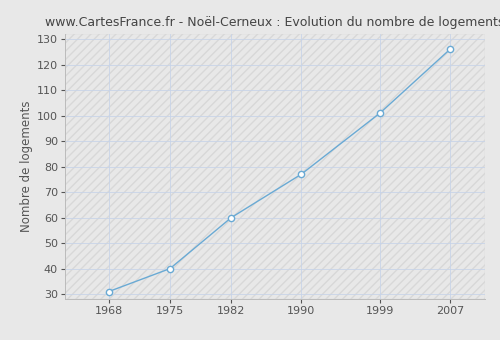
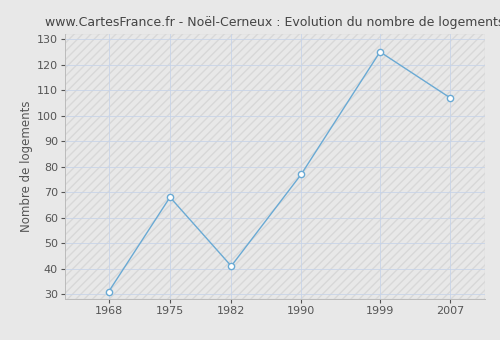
1975: 40 -> 68
1982: 60 -> 41
1999: 101 -> 125
2007: 126 -> 107
